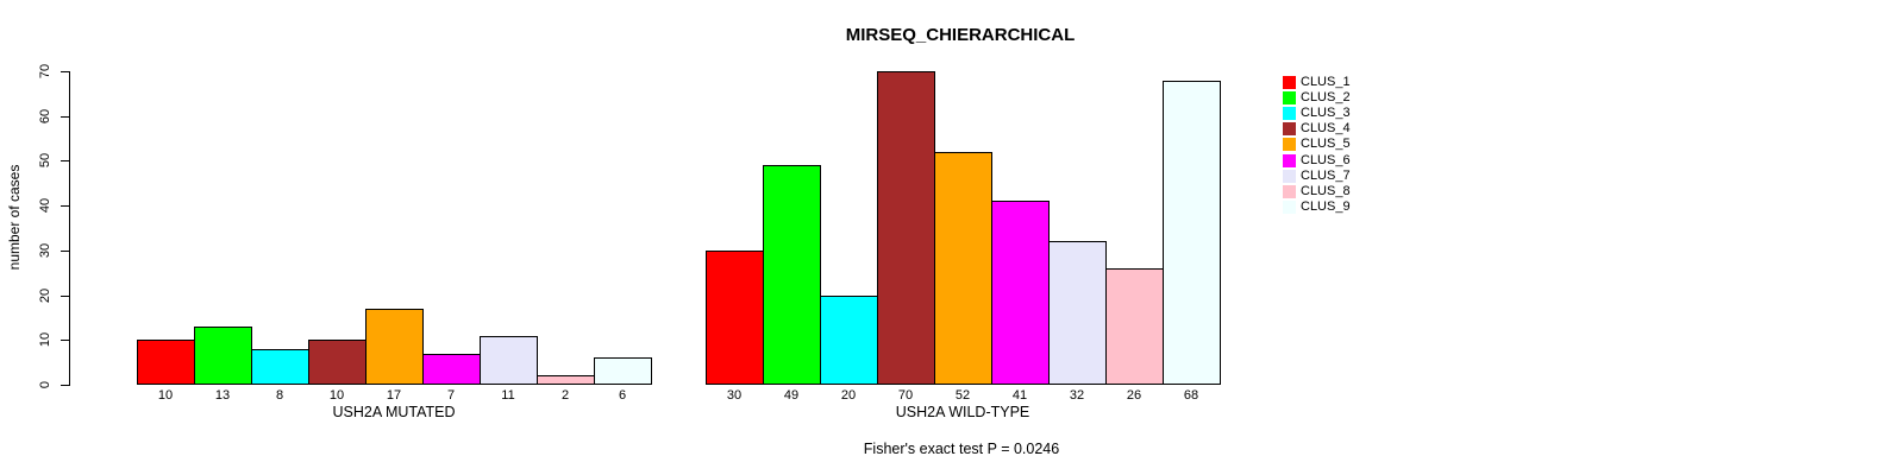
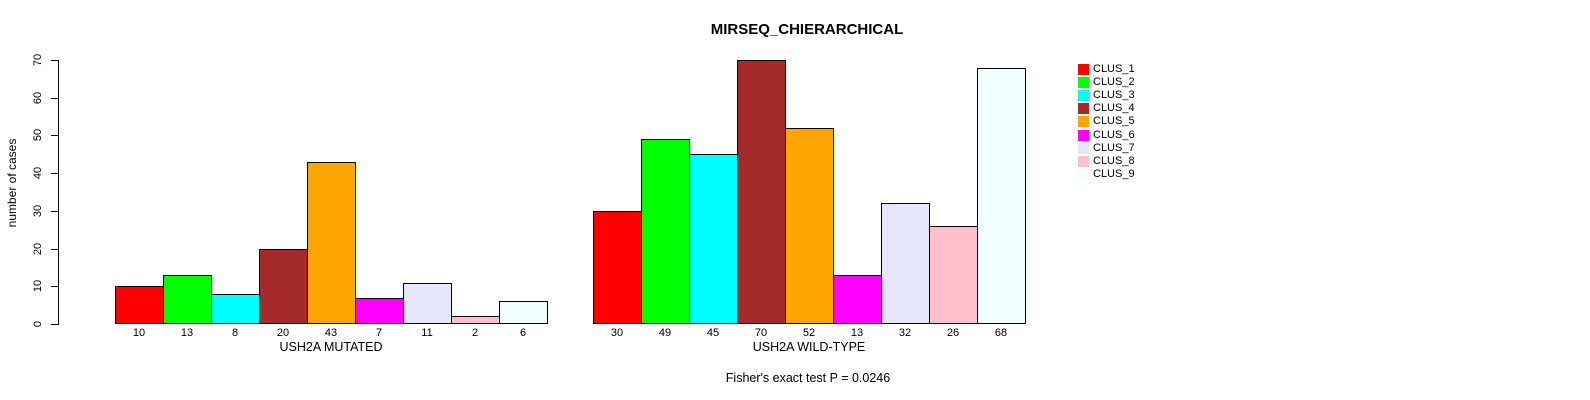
CLUS_4/USH2A MUTATED: 10 -> 20
CLUS_5/USH2A MUTATED: 17 -> 43
CLUS_3/USH2A WILD-TYPE: 20 -> 45
CLUS_6/USH2A WILD-TYPE: 41 -> 13
